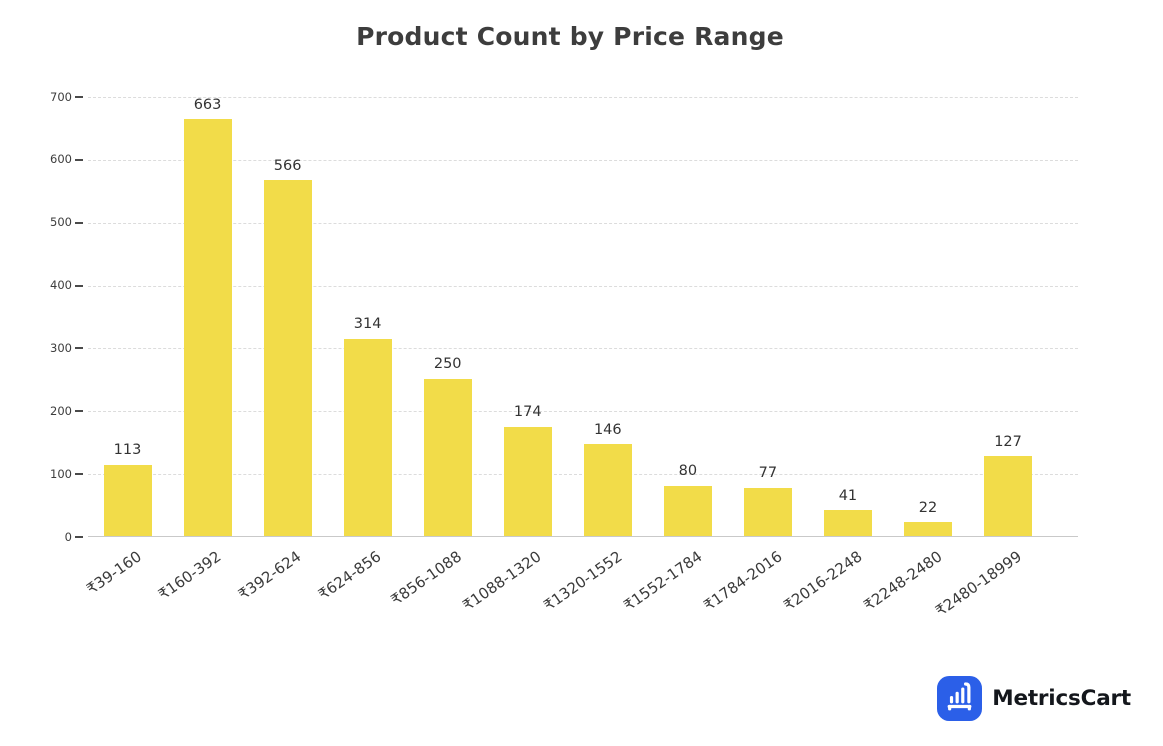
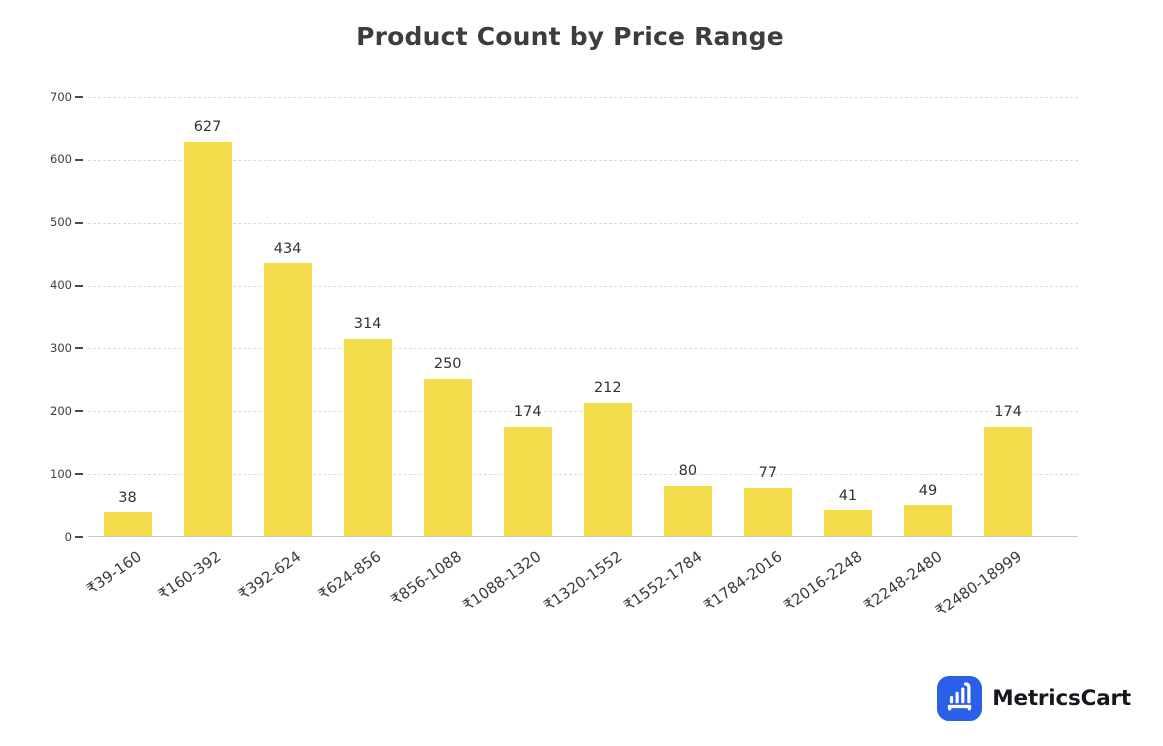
₹39-160: 113 -> 38
₹160-392: 663 -> 627
₹392-624: 566 -> 434
₹1320-1552: 146 -> 212
₹2248-2480: 22 -> 49
₹2480-18999: 127 -> 174
